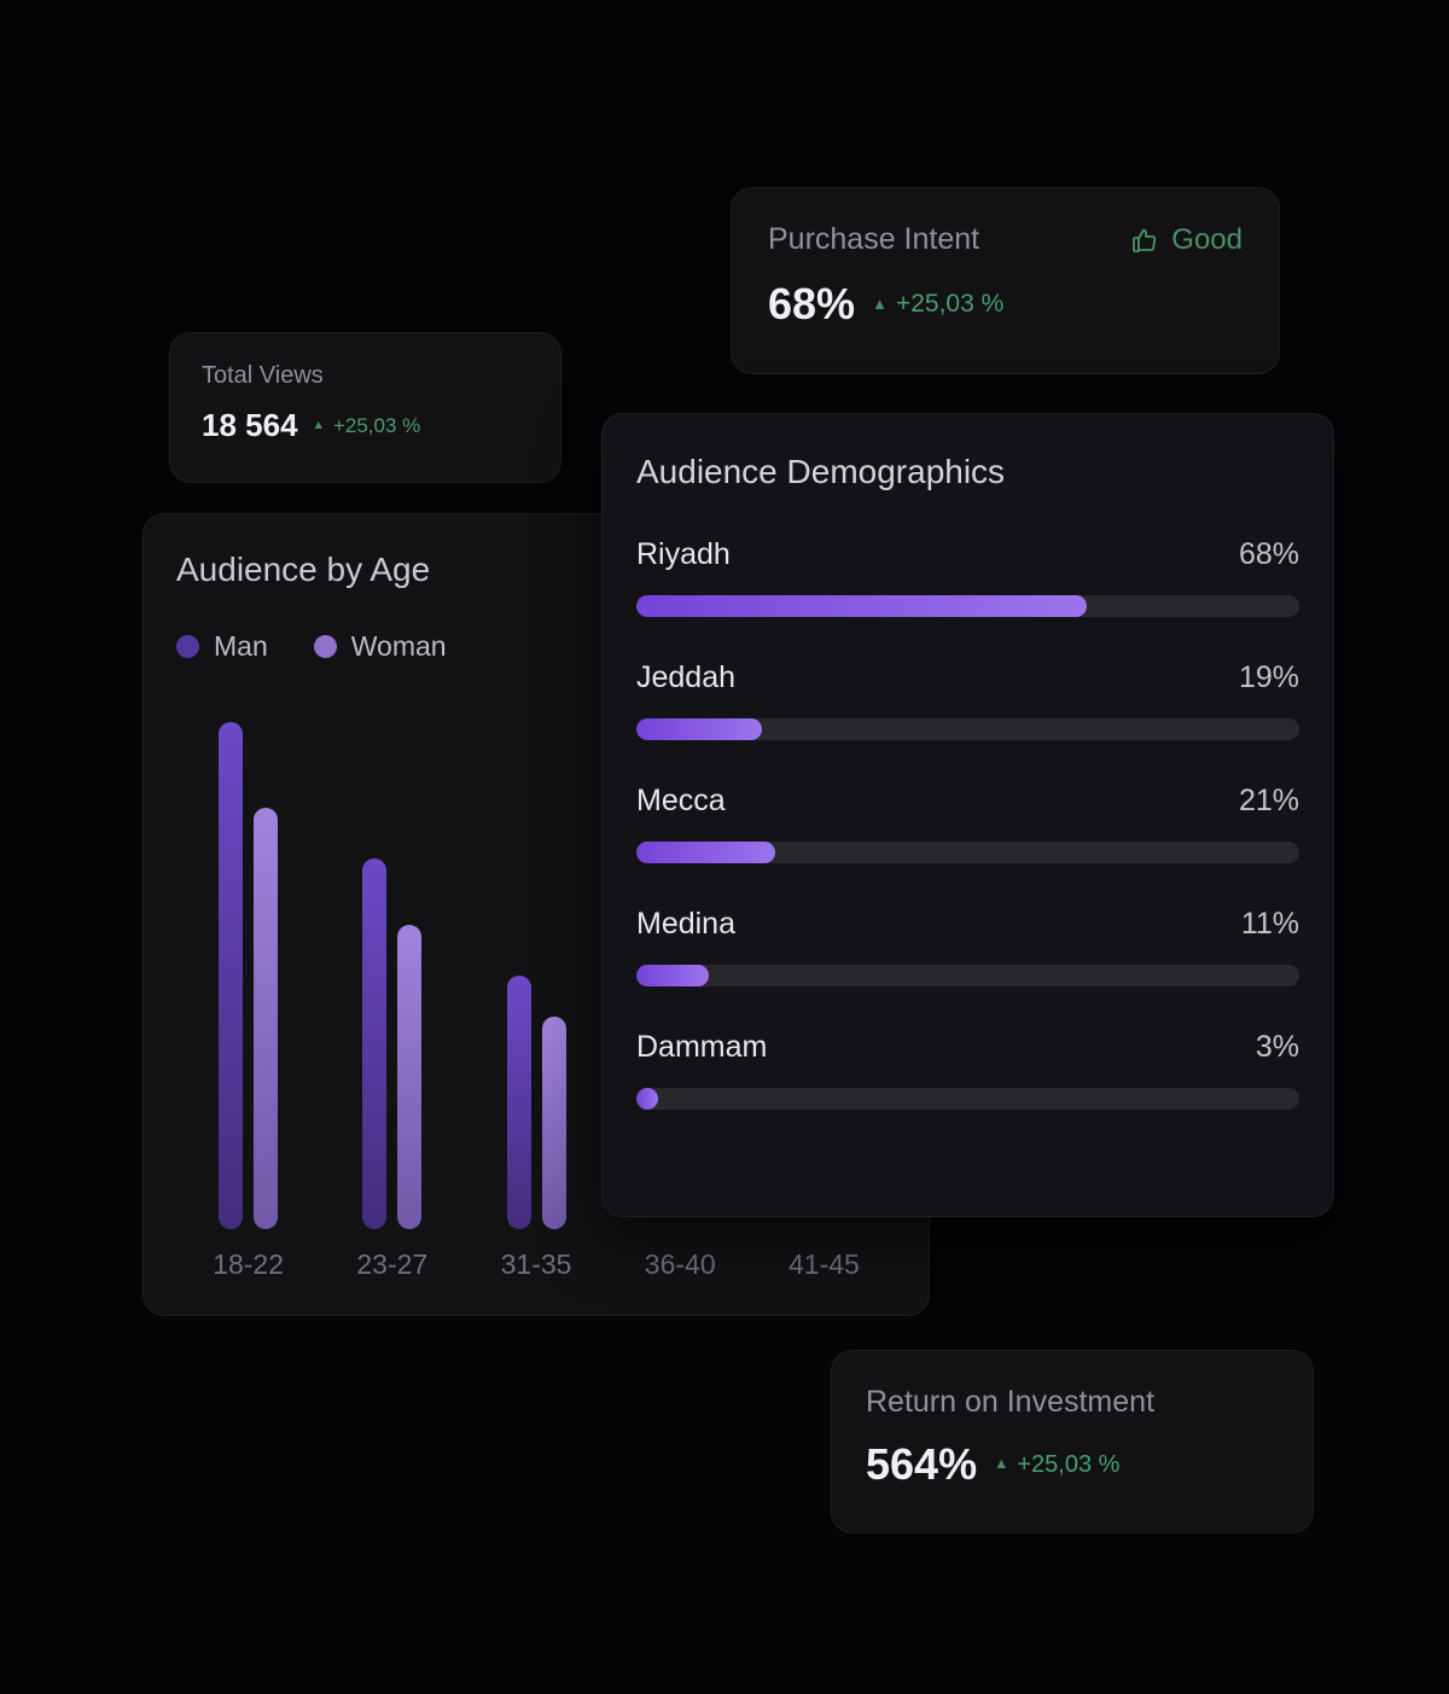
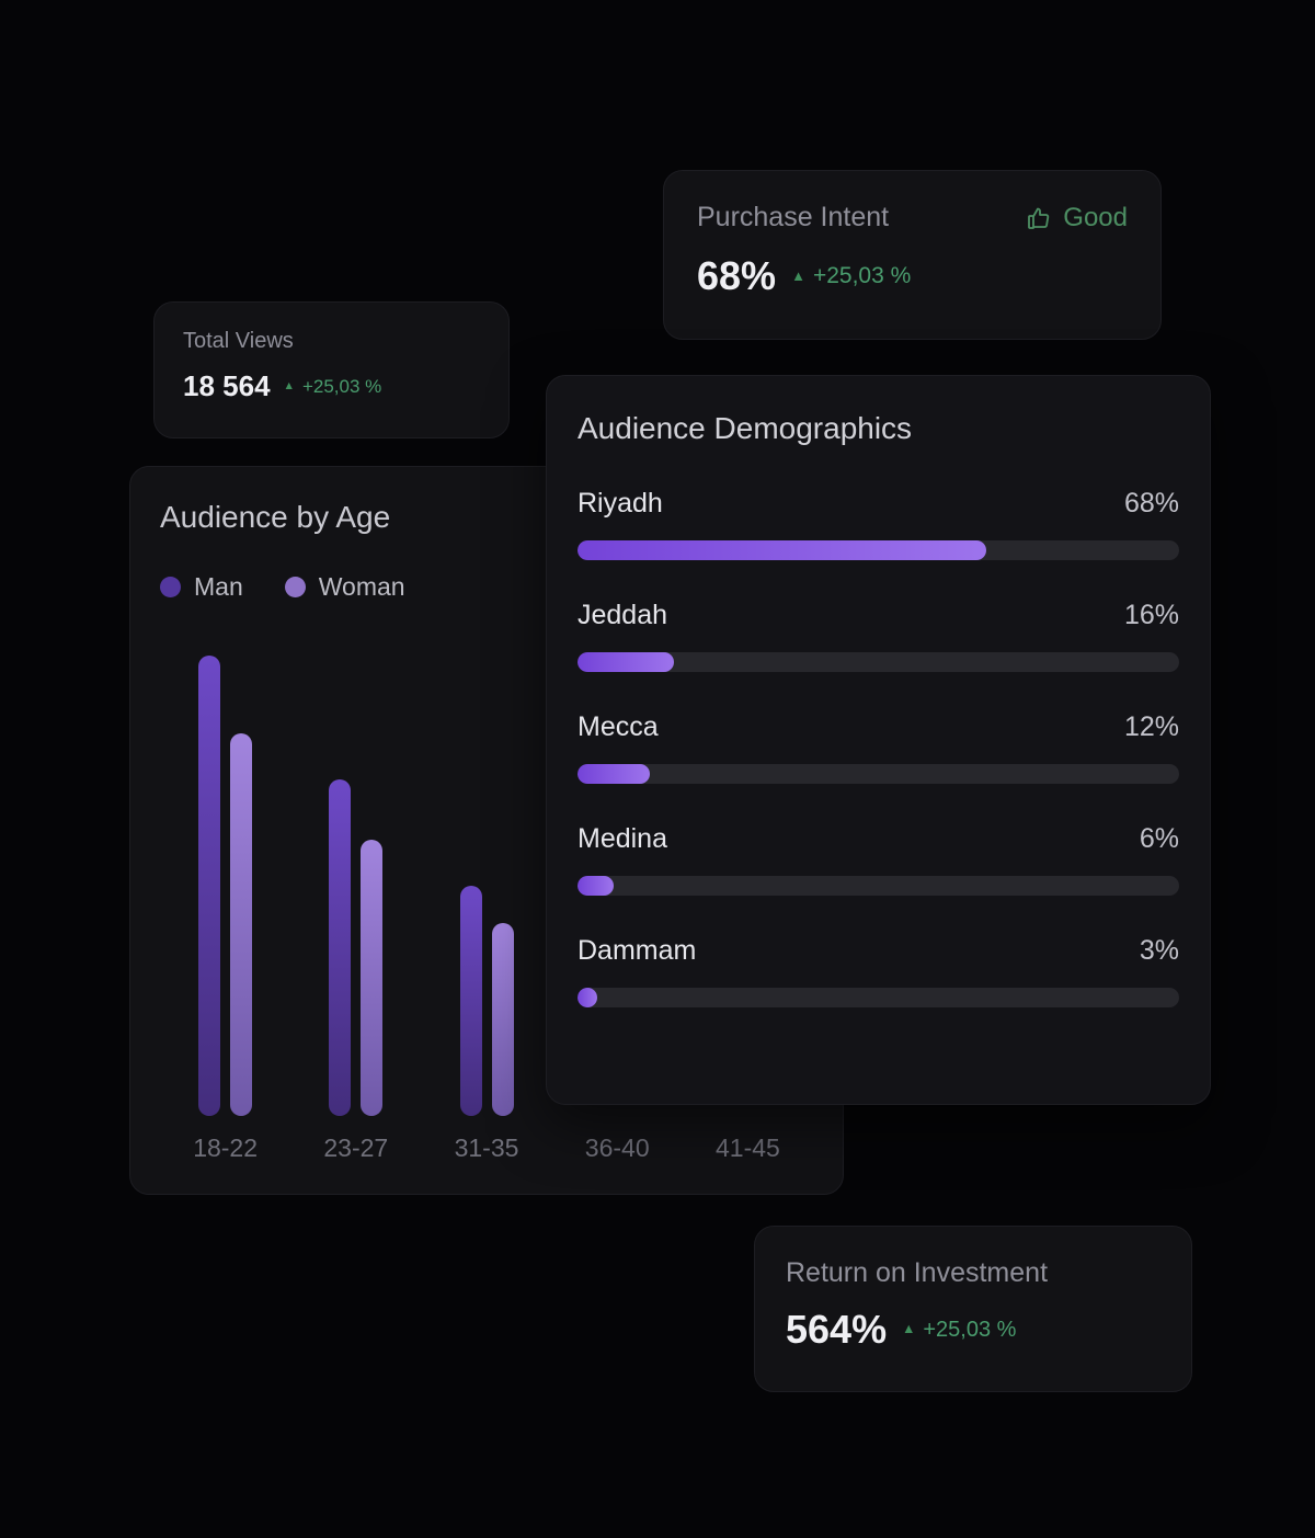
Audience Demographics/Jeddah: 19% -> 16%
Audience Demographics/Mecca: 21% -> 12%
Audience Demographics/Medina: 11% -> 6%
